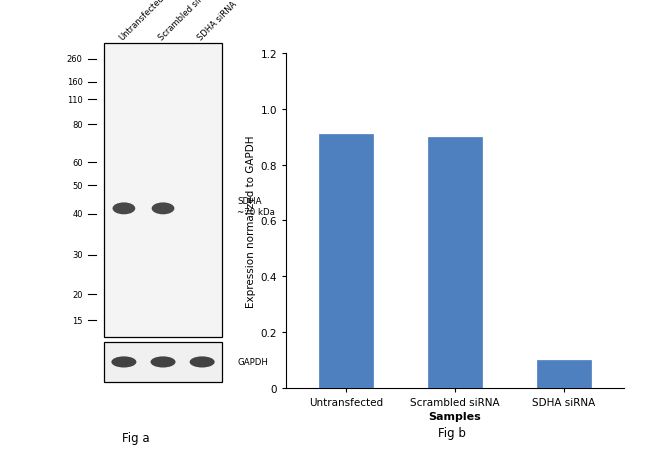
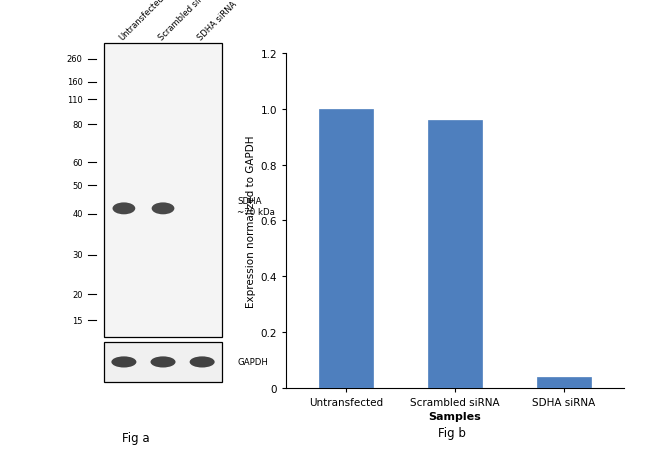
Untransfected: 0.91 -> 1.00
Scrambled siRNA: 0.90 -> 0.96
SDHA siRNA: 0.10 -> 0.04
